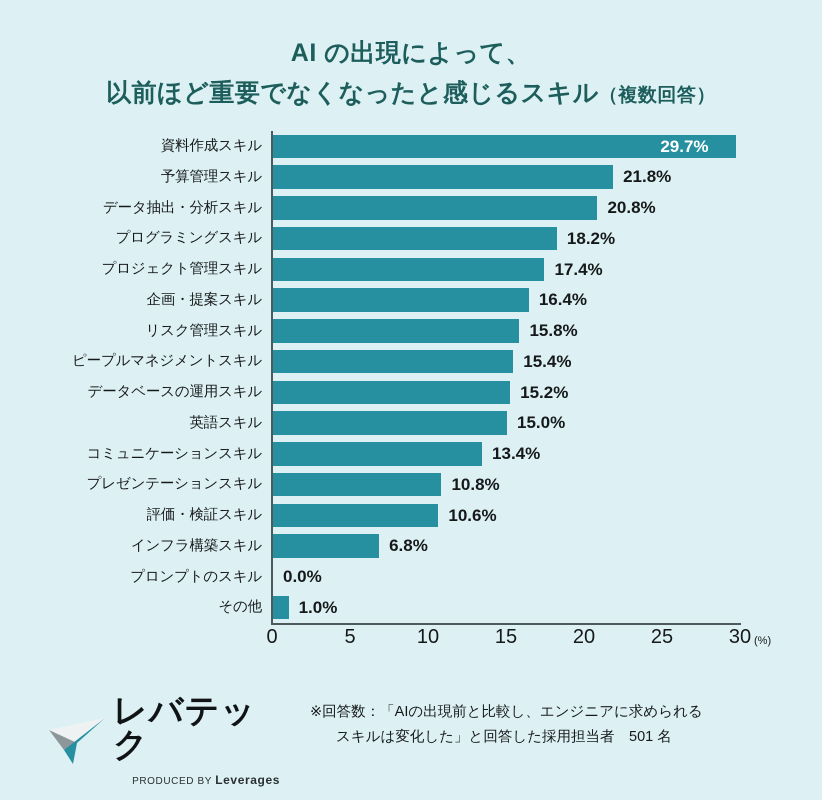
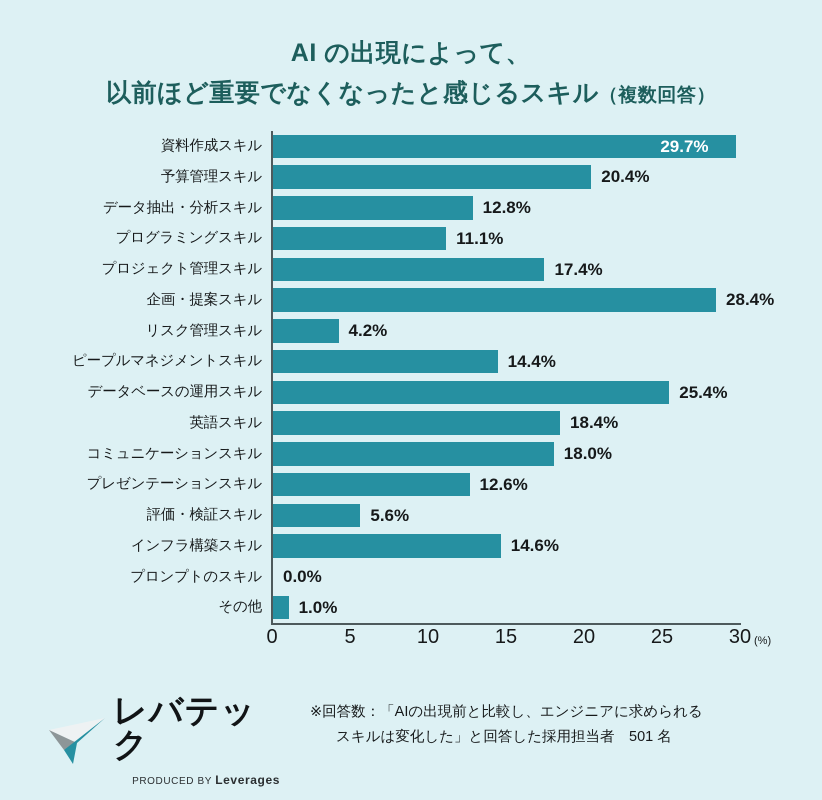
予算管理スキル: 21.8% -> 20.4%
データ抽出・分析スキル: 20.8% -> 12.8%
プログラミングスキル: 18.2% -> 11.1%
企画・提案スキル: 16.4% -> 28.4%
リスク管理スキル: 15.8% -> 4.2%
ピープルマネジメントスキル: 15.4% -> 14.4%
データベースの運用スキル: 15.2% -> 25.4%
英語スキル: 15.0% -> 18.4%
コミュニケーションスキル: 13.4% -> 18.0%
プレゼンテーションスキル: 10.8% -> 12.6%
評価・検証スキル: 10.6% -> 5.6%
インフラ構築スキル: 6.8% -> 14.6%
